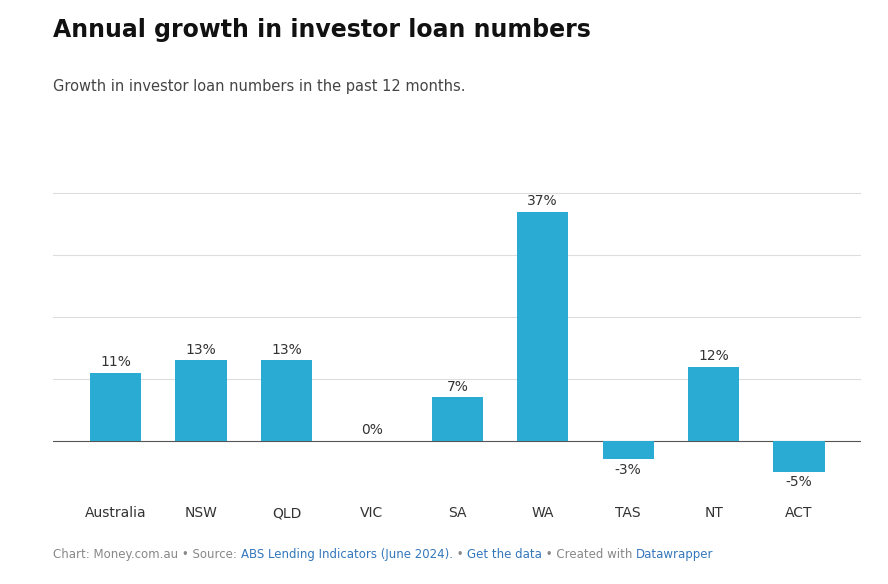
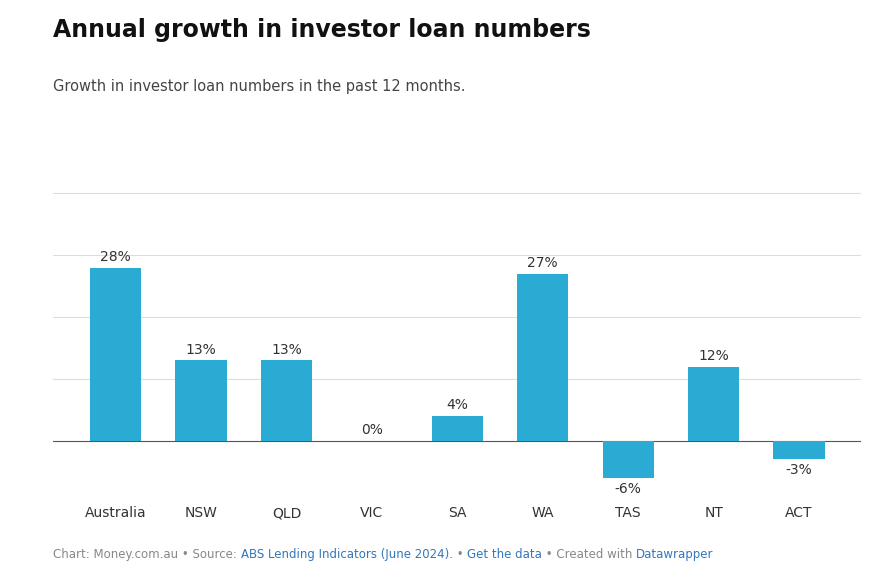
Australia: 11% -> 28%
SA: 7% -> 4%
WA: 37% -> 27%
TAS: -3% -> -6%
ACT: -5% -> -3%
